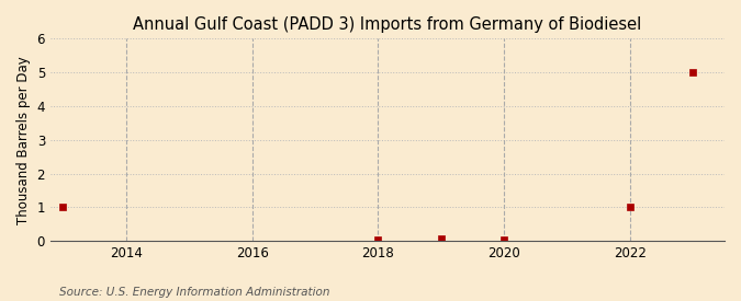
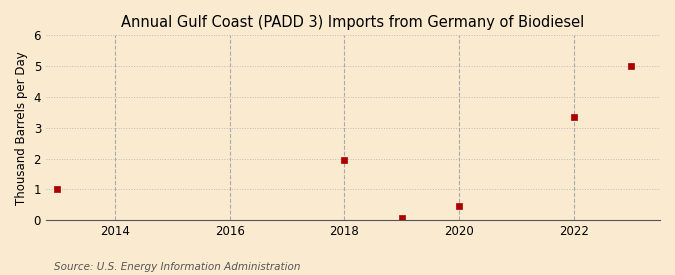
2018: 0.03 -> 1.95
2020: 0.03 -> 0.45
2022: 1.00 -> 3.35
